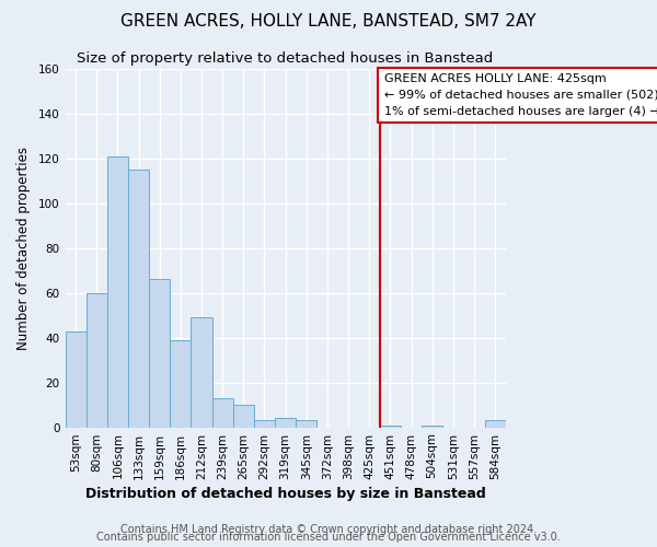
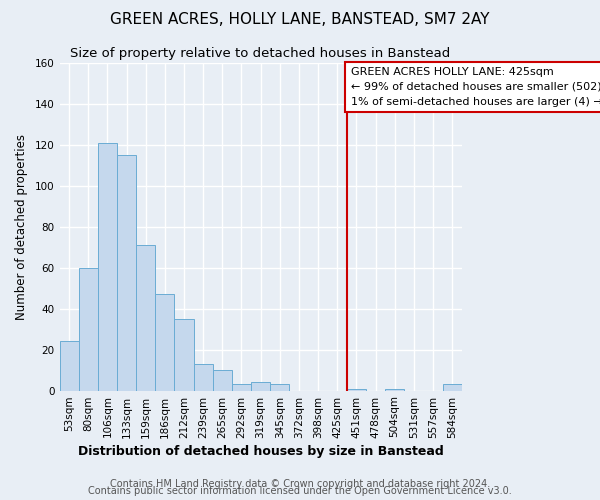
53sqm: 43 -> 24
159sqm: 66 -> 71
186sqm: 39 -> 47
212sqm: 49 -> 35
